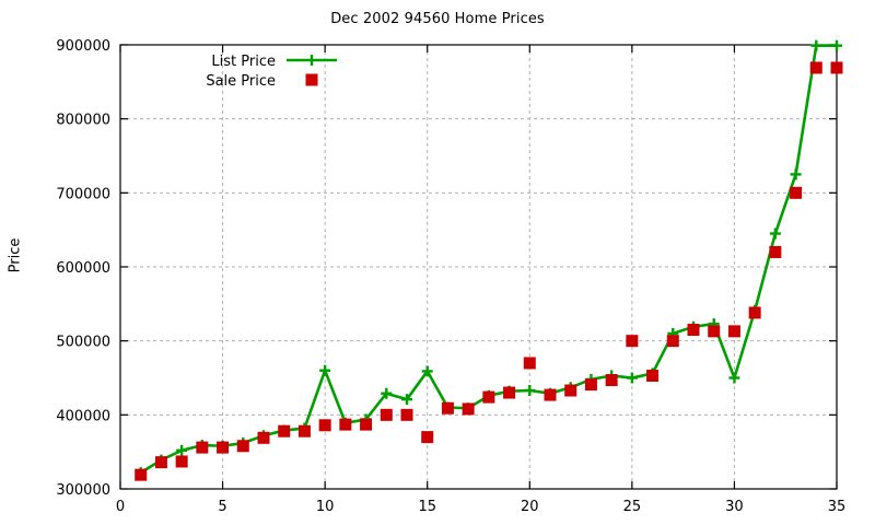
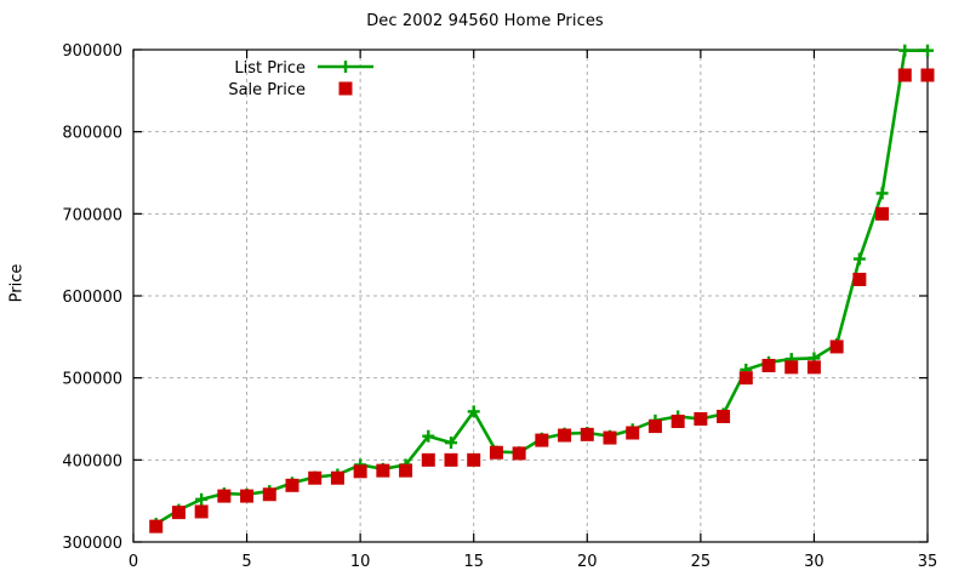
List Price/10: 460000 -> 390000
Sale Price/15: 370000 -> 400000
Sale Price/20: 470000 -> 430000
Sale Price/25: 500000 -> 450000
List Price/30: 450000 -> 520000
